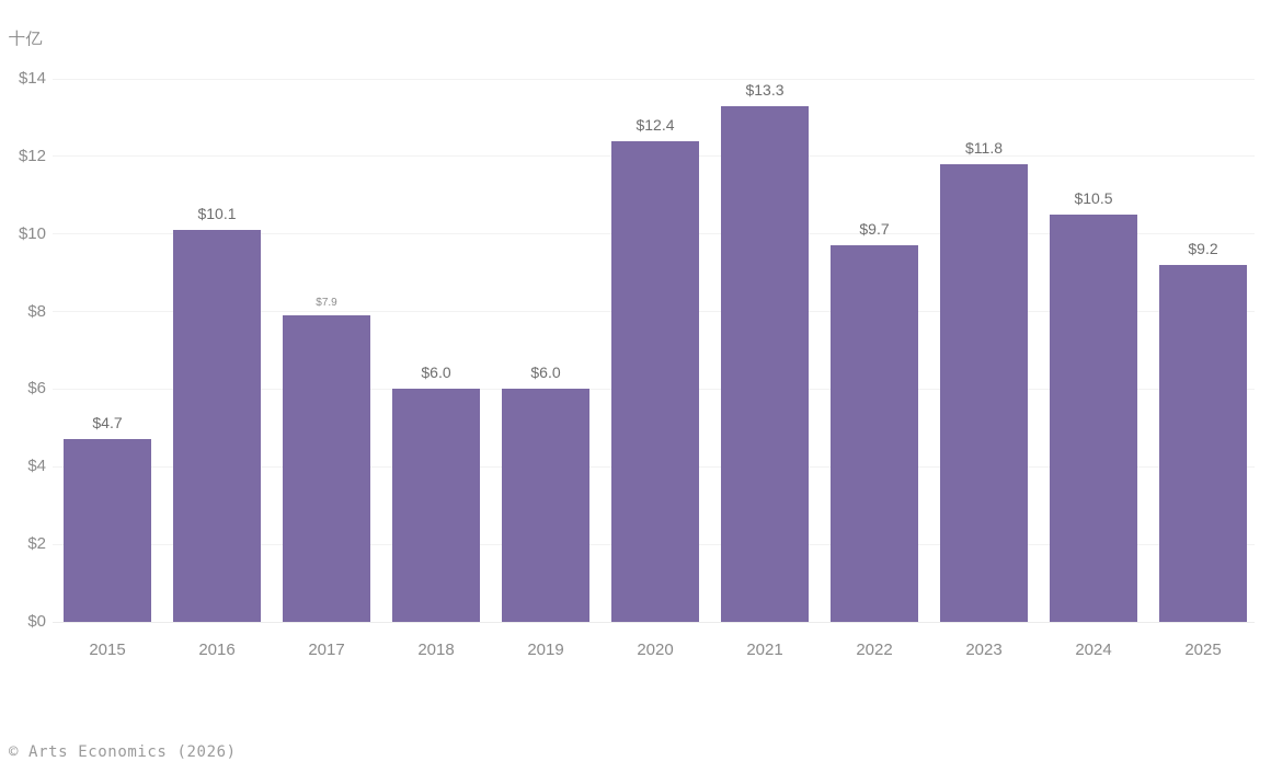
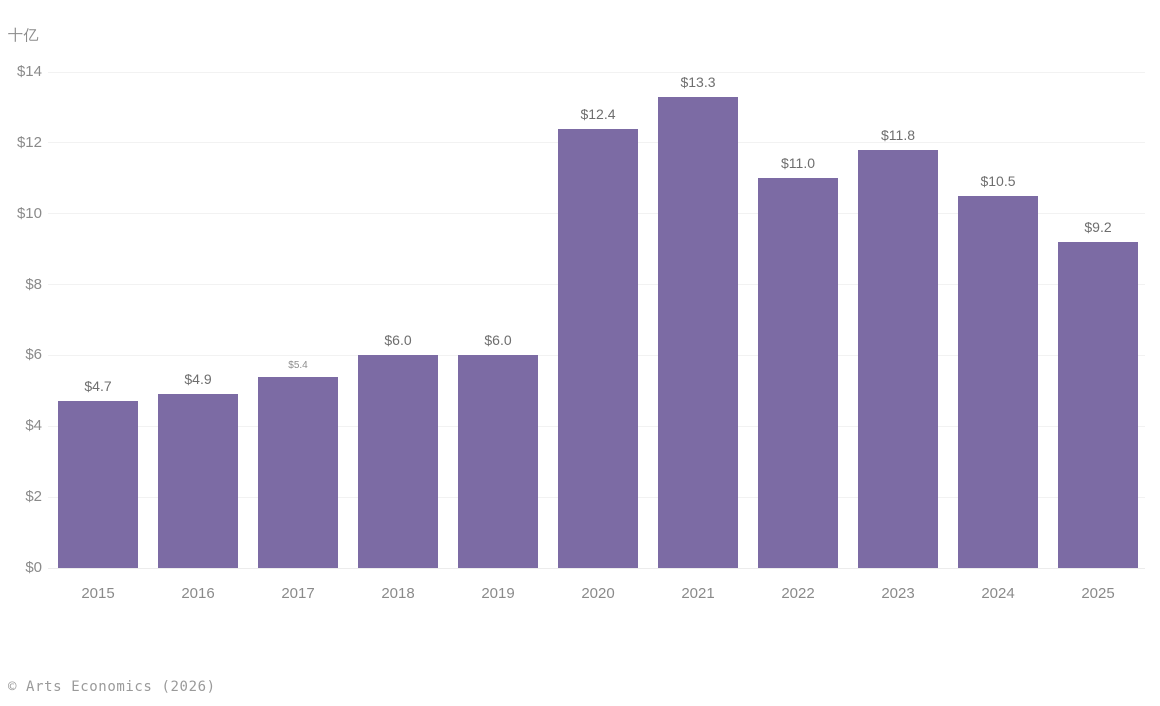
2016: $10.1 -> $4.9
2017: $7.9 -> $5.4
2022: $9.7 -> $11.0
